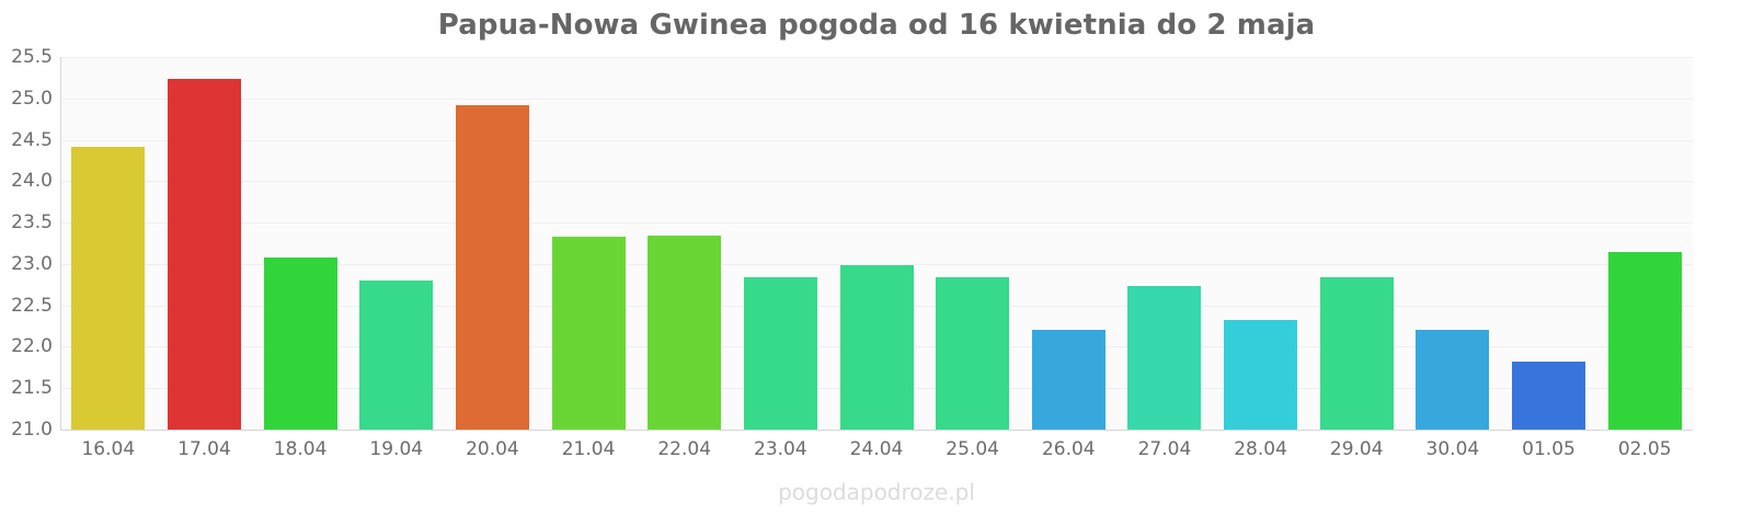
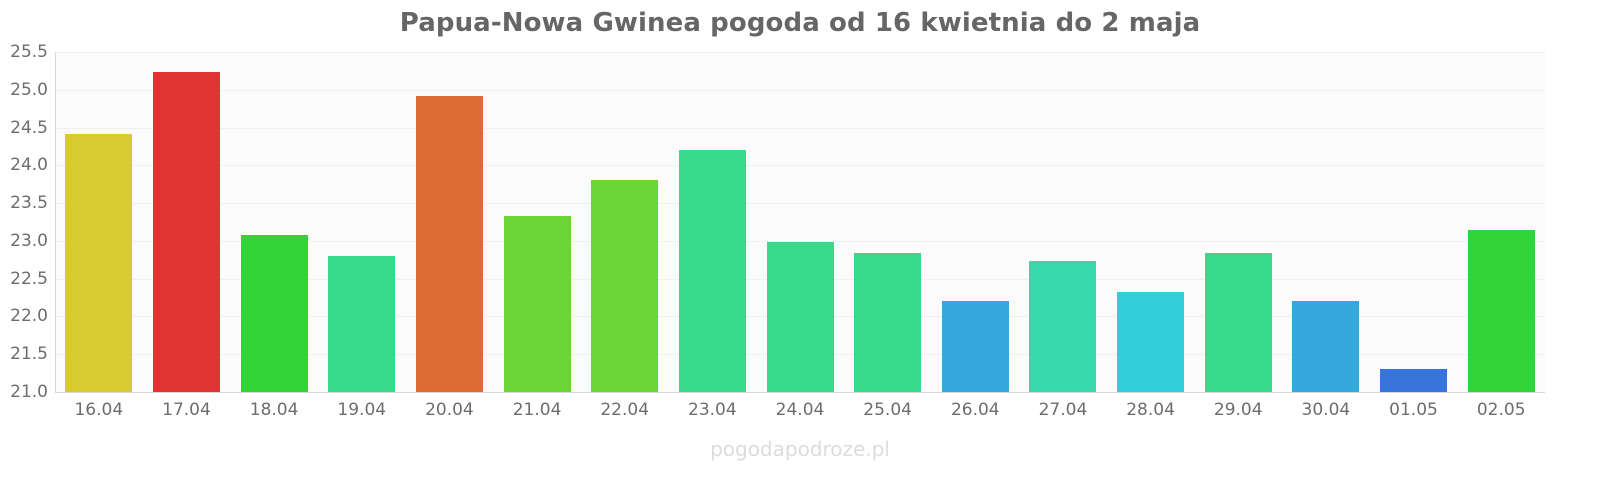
22.04: 23.3 -> 23.8
23.04: 22.8 -> 24.2
01.05: 21.8 -> 21.3
